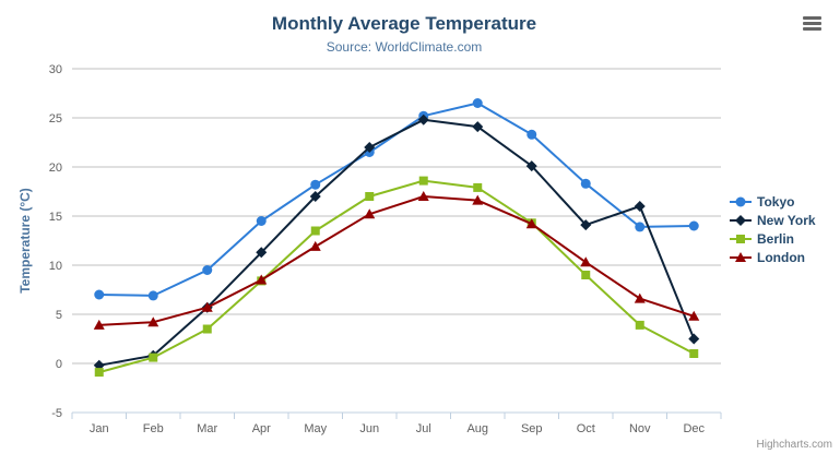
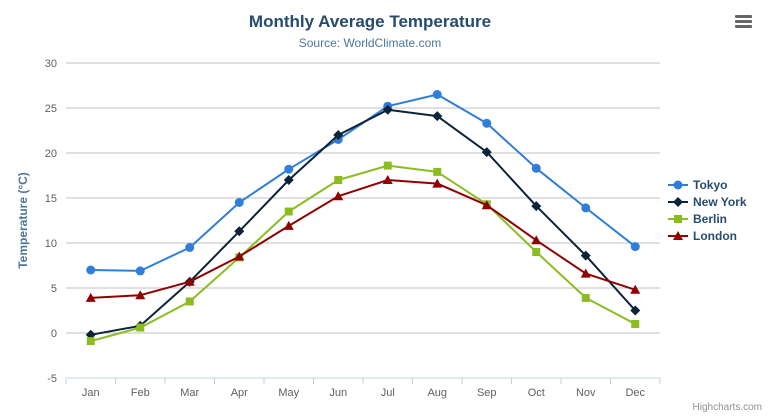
New York/Nov: 16 -> 9
Tokyo/Dec: 14 -> 10
